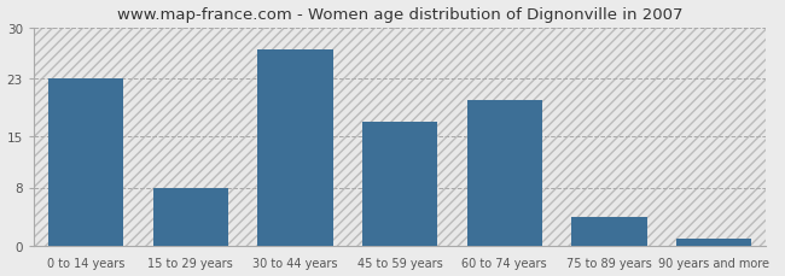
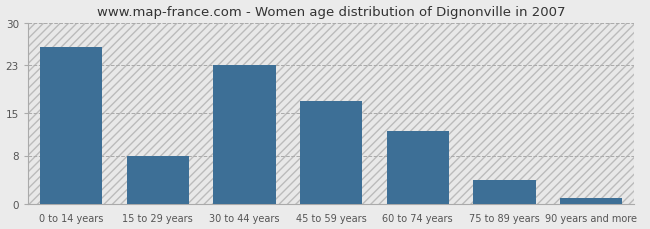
0 to 14 years: 23 -> 26
30 to 44 years: 27 -> 23
60 to 74 years: 20 -> 12
